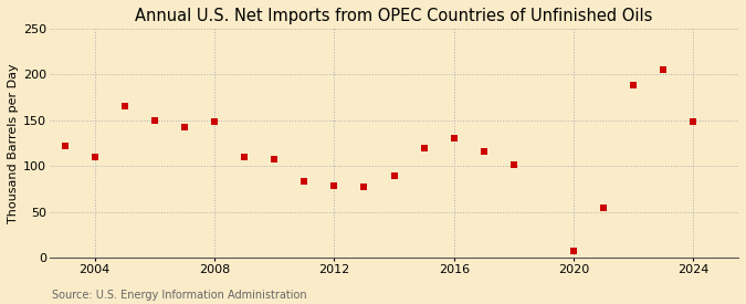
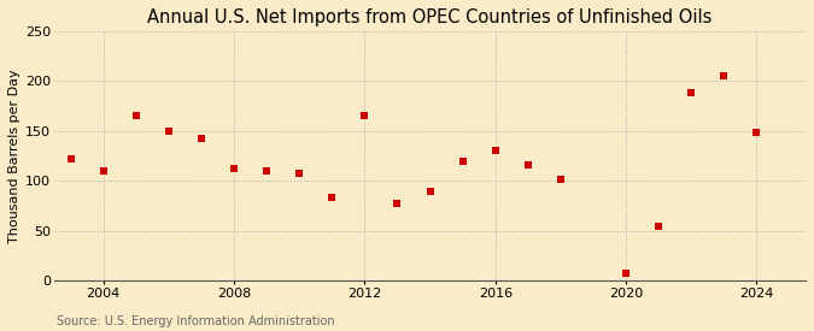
2008: 148 -> 112
2012: 79 -> 166
